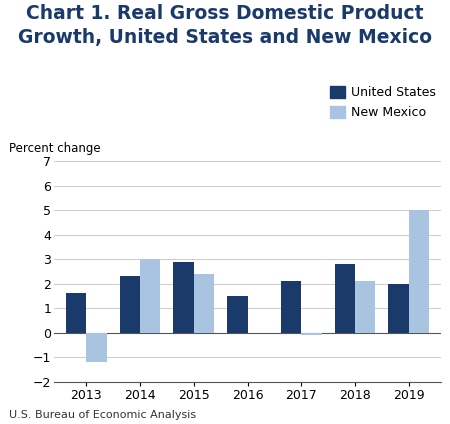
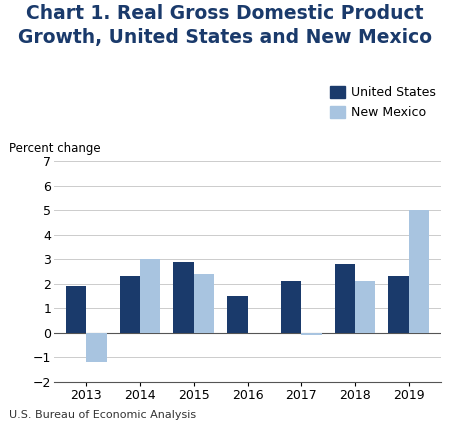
United States/2013: 1.6 -> 1.9
United States/2019: 2.0 -> 2.3
